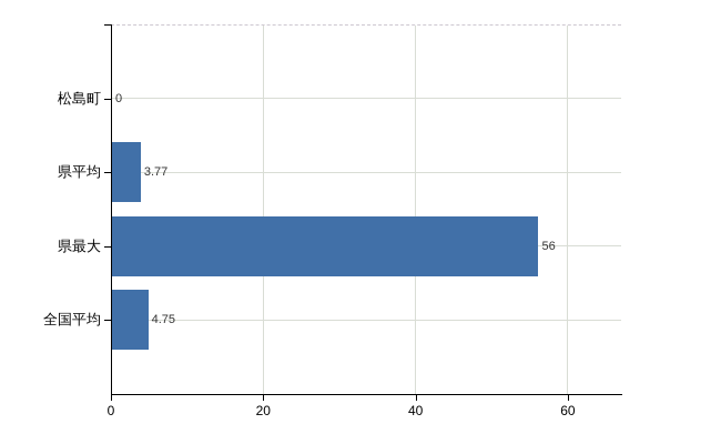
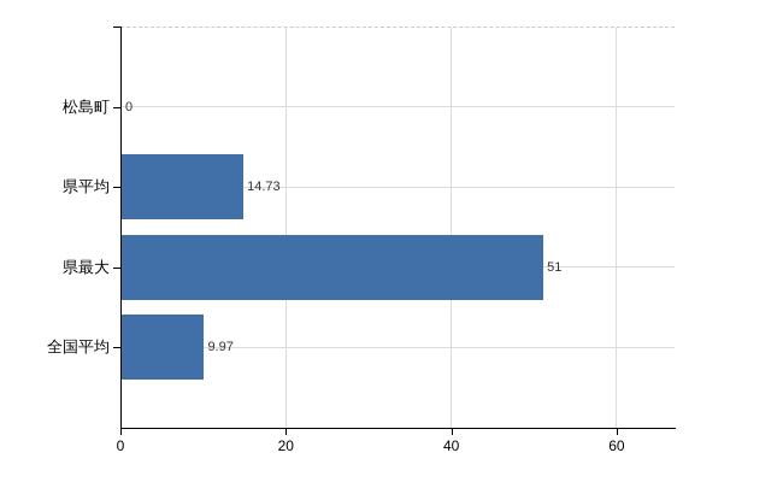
県平均: 3.77 -> 14.73
県最大: 56 -> 51
全国平均: 4.75 -> 9.97
